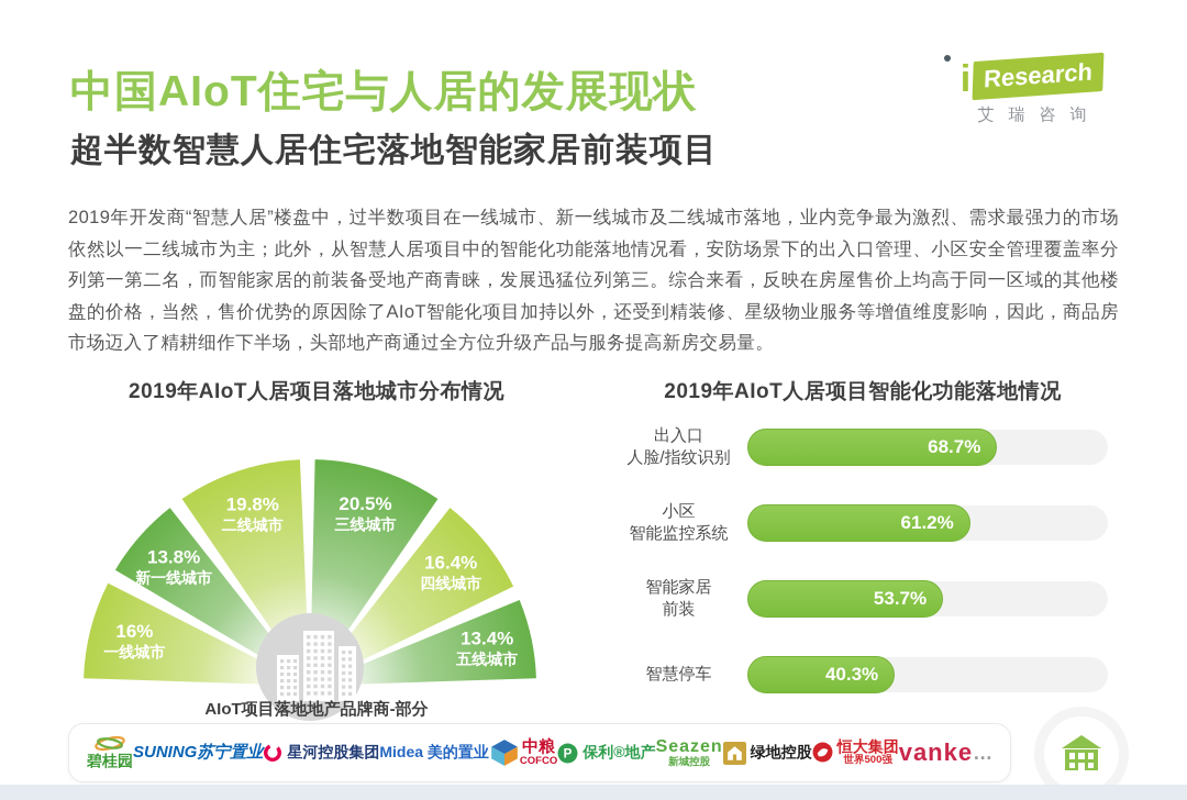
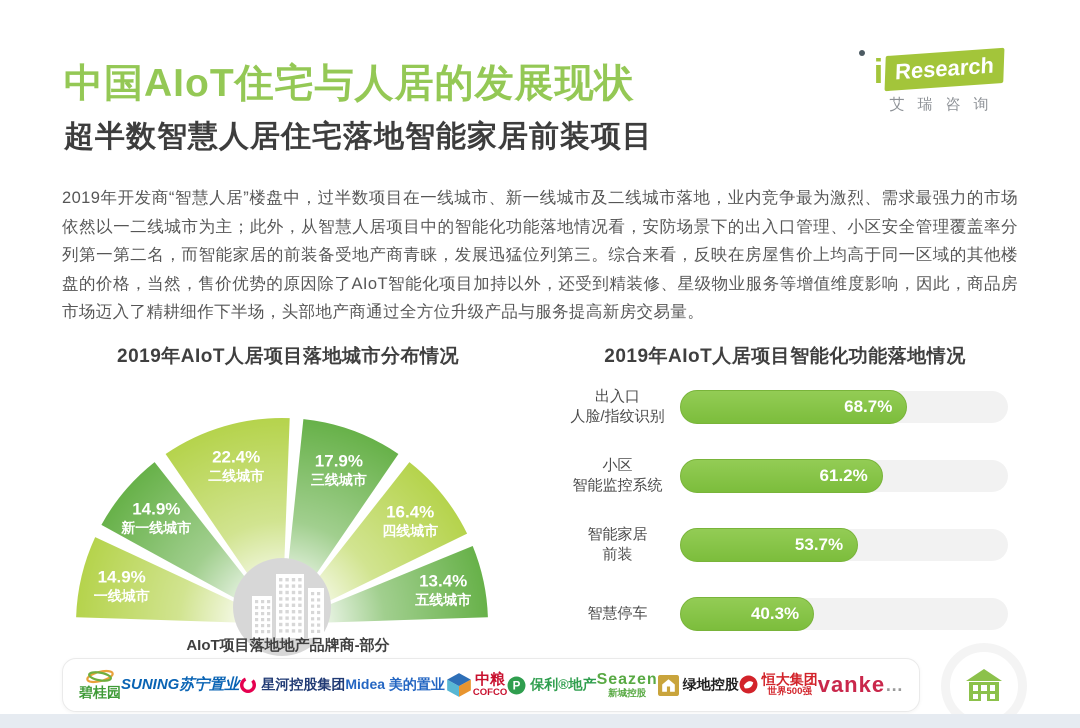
2019年AIoT人居项目落地城市分布情况/一线城市: 16% -> 14.9%
2019年AIoT人居项目落地城市分布情况/新一线城市: 13.8% -> 14.9%
2019年AIoT人居项目落地城市分布情况/二线城市: 19.8% -> 22.4%
2019年AIoT人居项目落地城市分布情况/三线城市: 20.5% -> 17.9%
